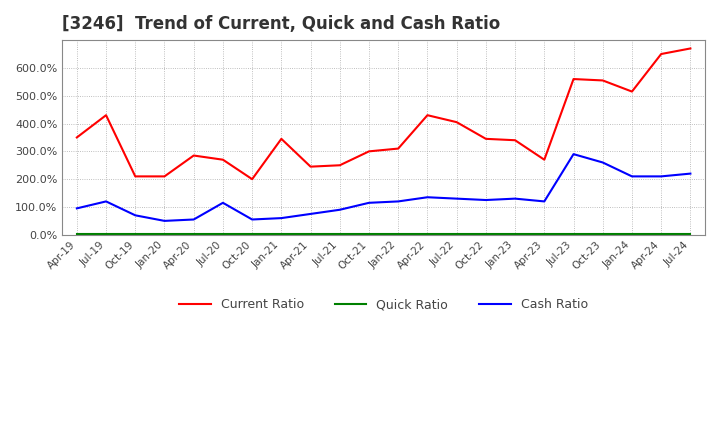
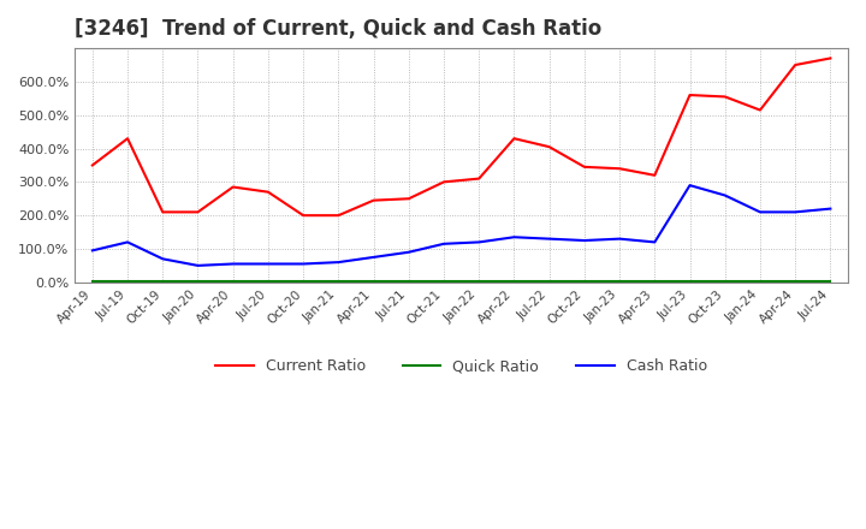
Cash Ratio/Jul-20: 115% -> 55%
Current Ratio/Jan-21: 345% -> 200%
Current Ratio/Apr-23: 270% -> 320%
